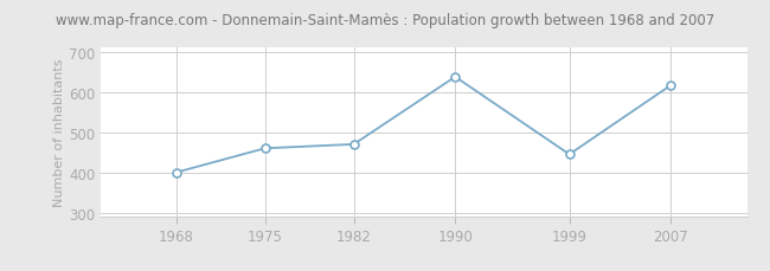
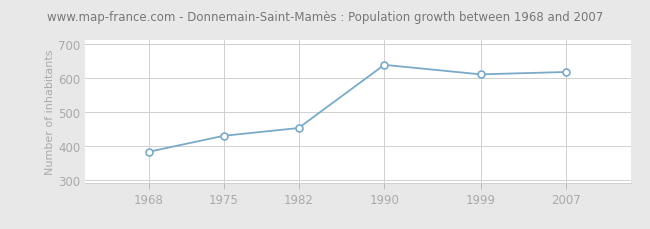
1968: 400 -> 382
1975: 460 -> 429
1982: 470 -> 452
1999: 445 -> 610
